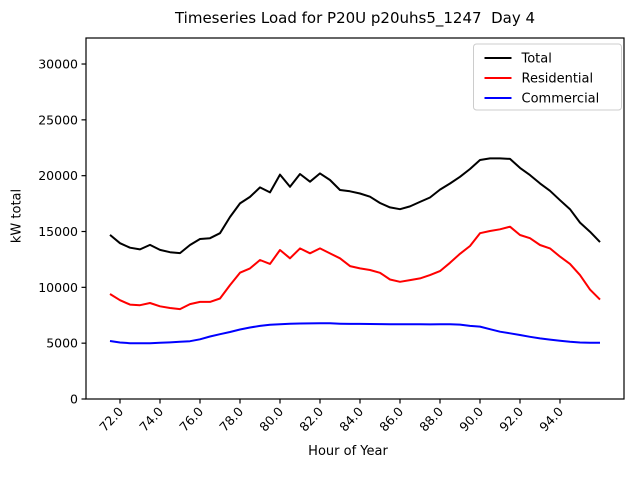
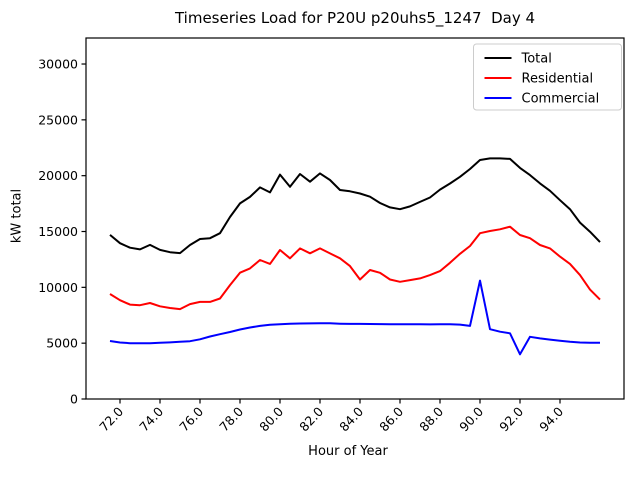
Residential/84.0: 11700 -> 10700
Commercial/90.0: 6500 -> 10600
Commercial/92.0: 5700 -> 4000
